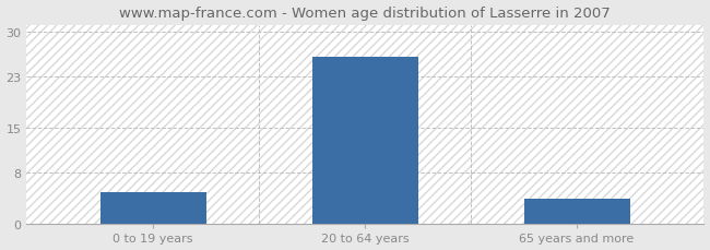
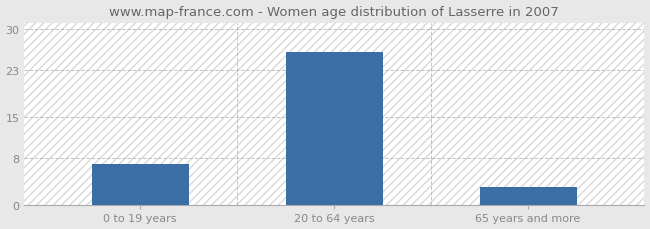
0 to 19 years: 5 -> 7
65 years and more: 4 -> 3
